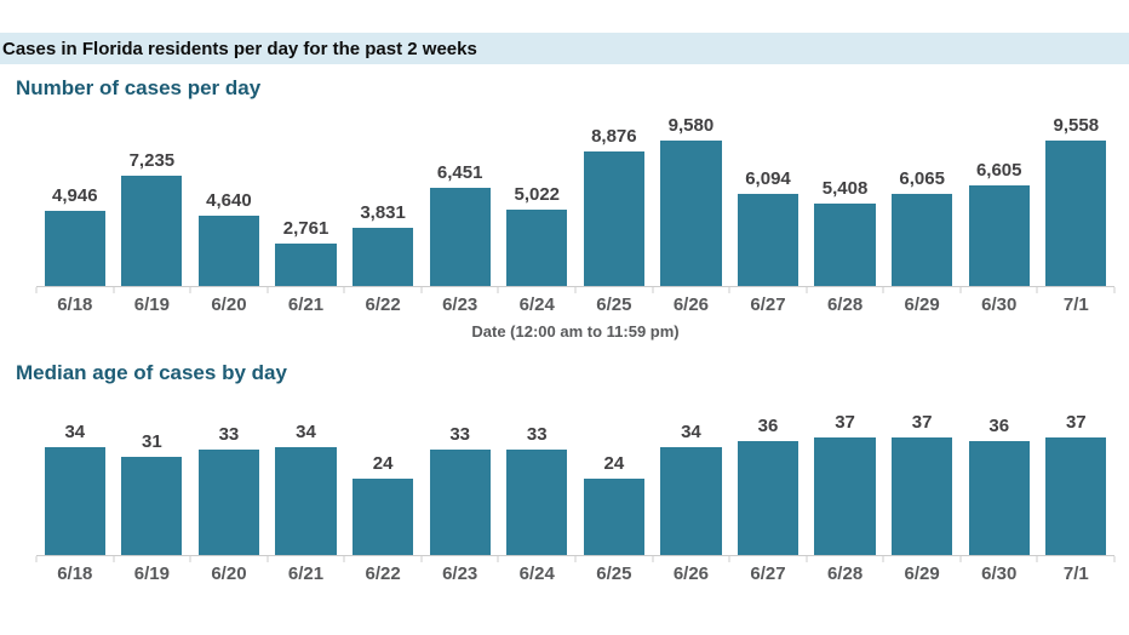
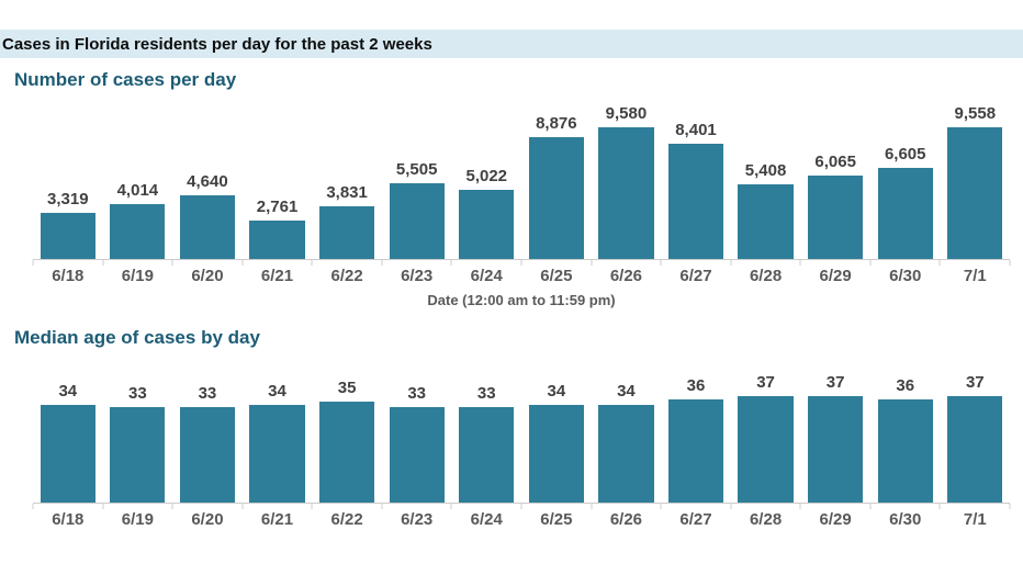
Number of cases per day/6/18: 4,946 -> 3,319
Number of cases per day/6/19: 7,235 -> 4,014
Number of cases per day/6/23: 6,451 -> 5,505
Number of cases per day/6/27: 6,094 -> 8,401
Median age of cases by day/6/19: 31 -> 33
Median age of cases by day/6/22: 24 -> 35
Median age of cases by day/6/25: 24 -> 34
